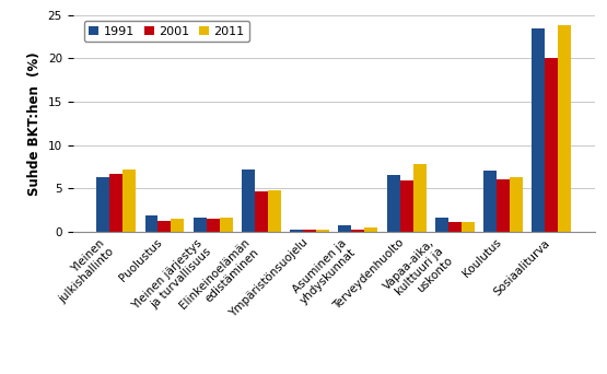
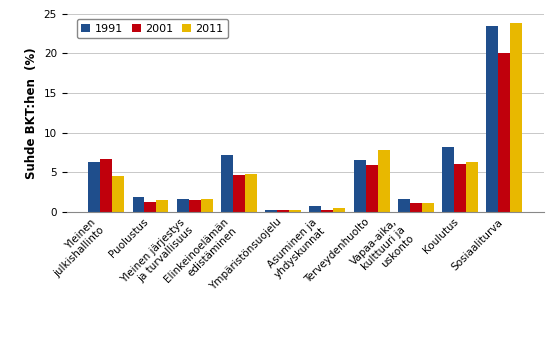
2011/Yleinen julkishallinto: 7.2 -> 4.6
1991/Koulutus: 7.1 -> 8.2
